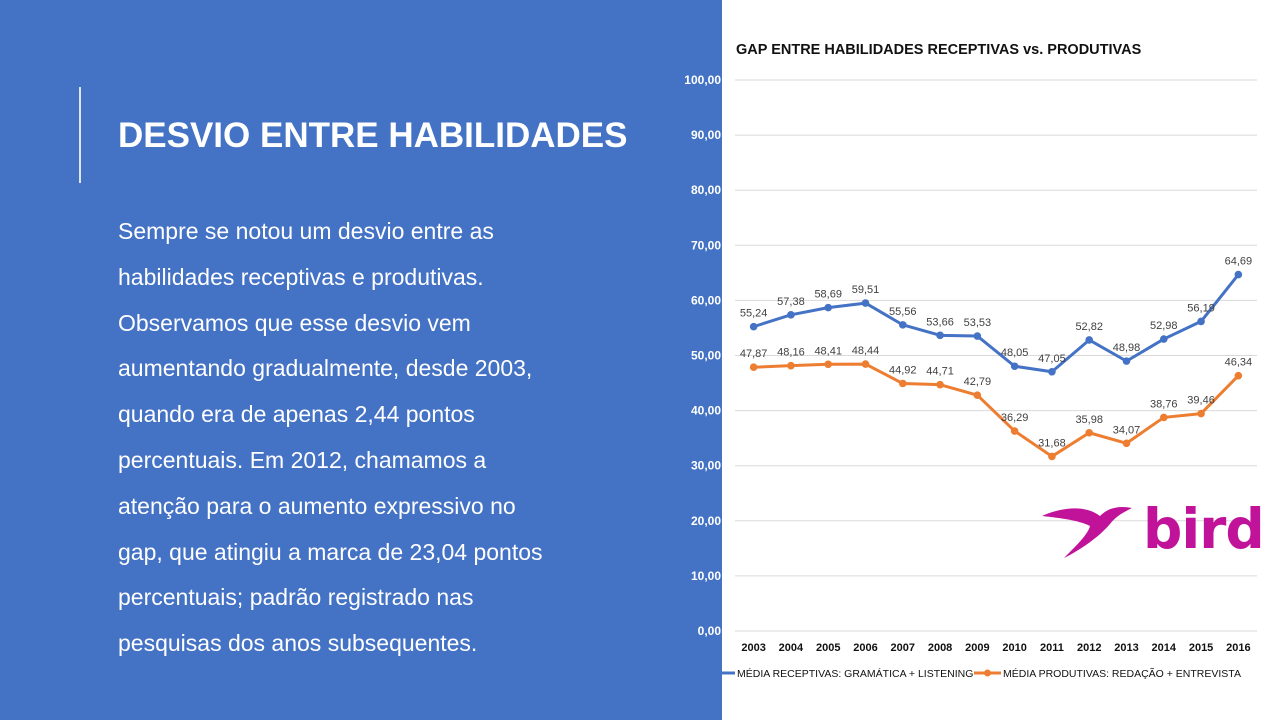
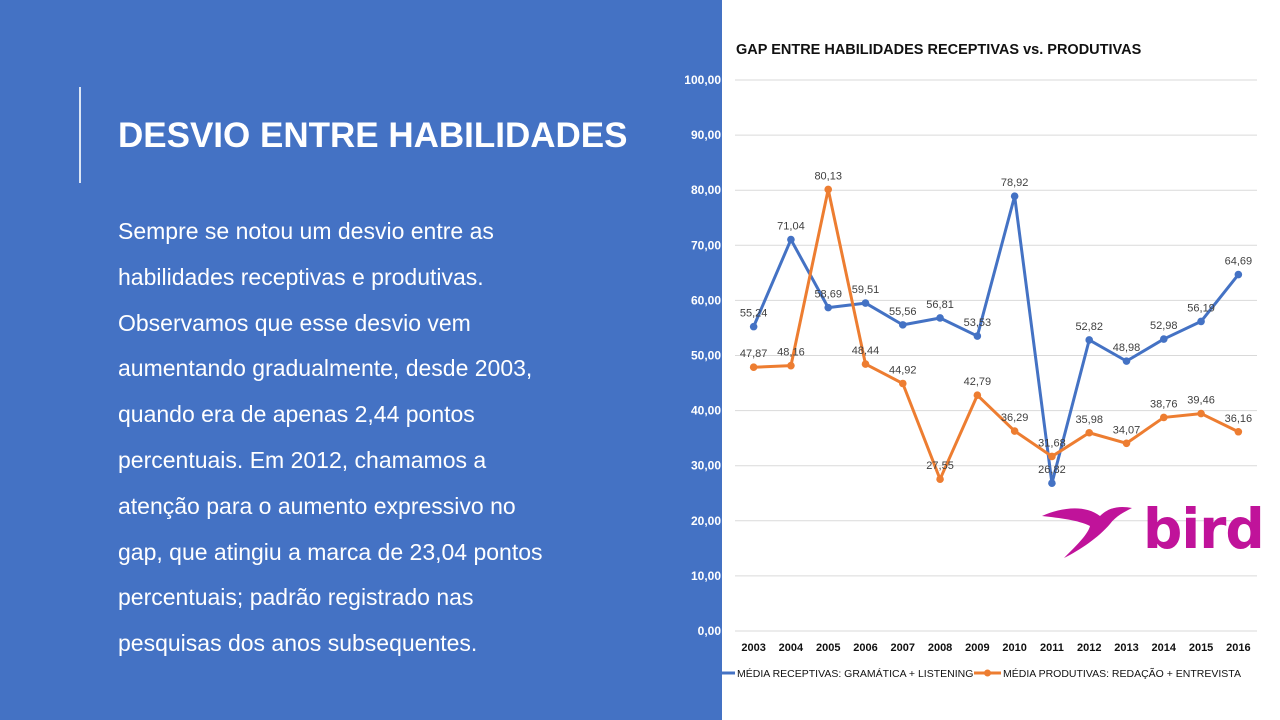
MÉDIA RECEPTIVAS: GRAMÁTICA + LISTENING/2004: 57,38 -> 71,04
MÉDIA PRODUTIVAS: REDAÇÃO + ENTREVISTA/2005: 48,41 -> 80,13
MÉDIA RECEPTIVAS: GRAMÁTICA + LISTENING/2008: 53,66 -> 56,81
MÉDIA PRODUTIVAS: REDAÇÃO + ENTREVISTA/2008: 44,71 -> 27,55
MÉDIA RECEPTIVAS: GRAMÁTICA + LISTENING/2010: 48,05 -> 78,92
MÉDIA RECEPTIVAS: GRAMÁTICA + LISTENING/2011: 47,05 -> 26,82
MÉDIA PRODUTIVAS: REDAÇÃO + ENTREVISTA/2016: 46,34 -> 36,16
